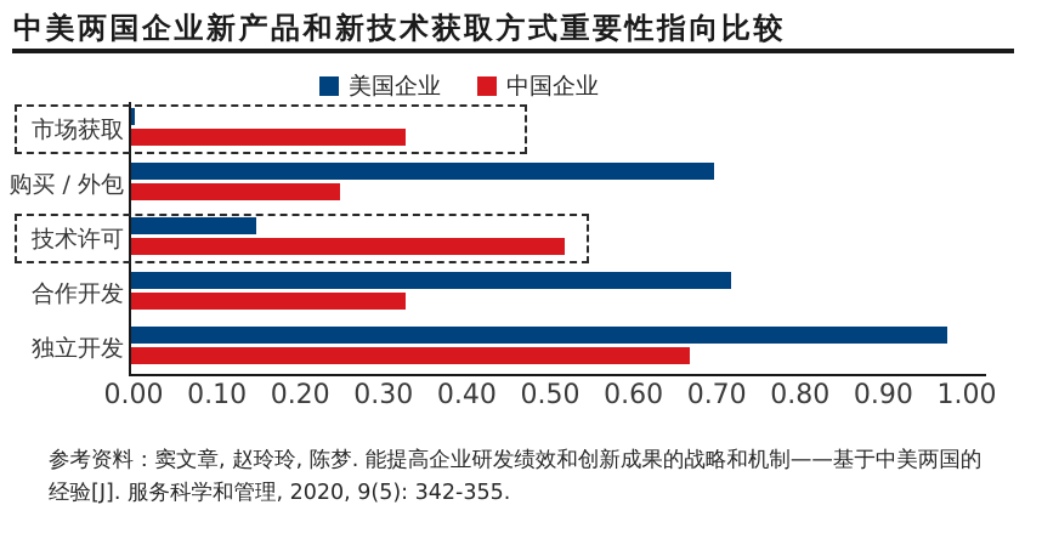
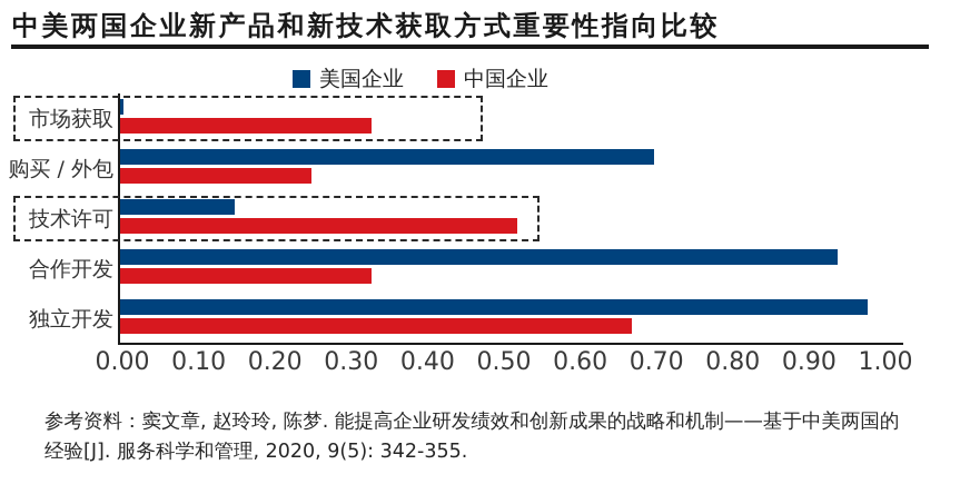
美国企业/合作开发: 0.72 -> 0.94
